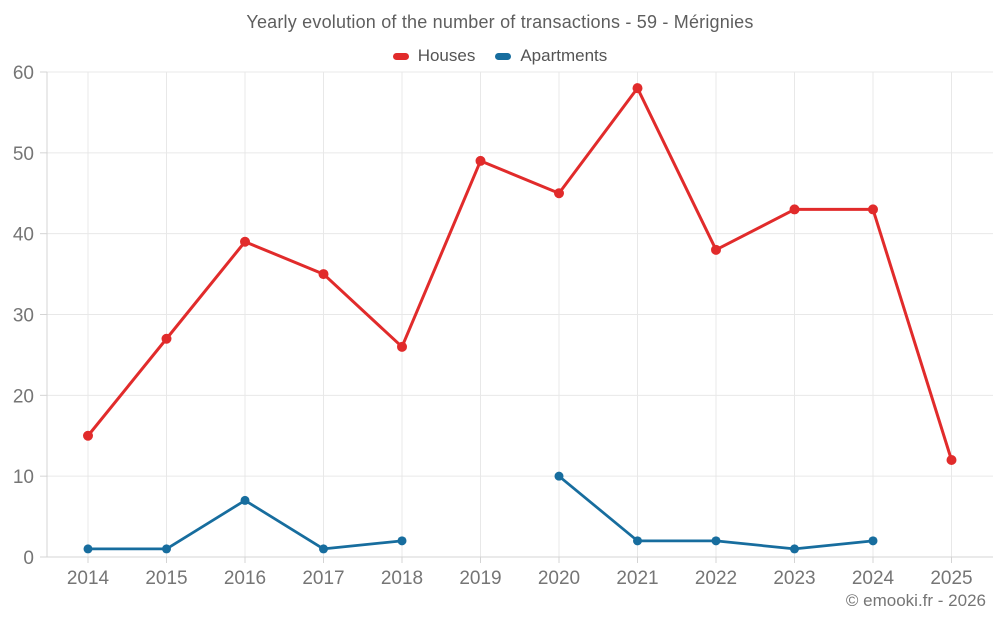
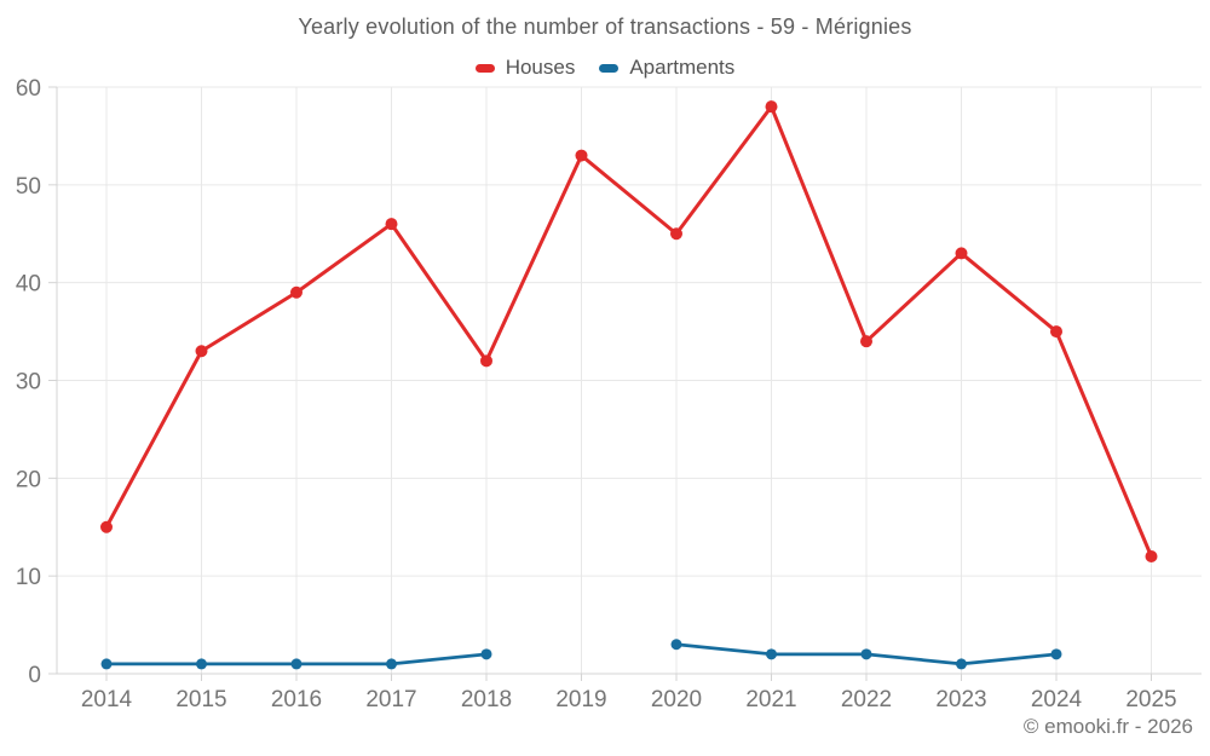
Houses/2015: 27 -> 33
Apartments/2016: 7 -> 1
Houses/2017: 35 -> 46
Houses/2018: 26 -> 32
Houses/2019: 49 -> 53
Apartments/2020: 10 -> 3
Houses/2022: 38 -> 34
Houses/2024: 43 -> 35
